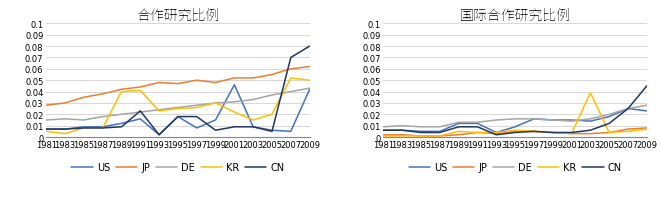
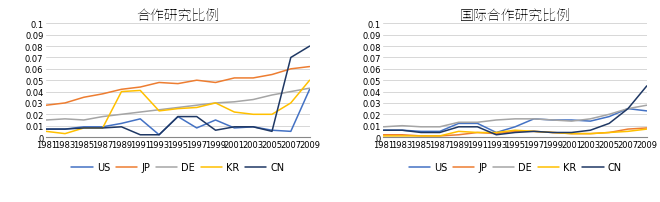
合作研究比例/CN/1991: 0.023 -> 0.002
合作研究比例/US/2001: 0.046 -> 0.008
合作研究比例/KR/2003: 0.015 -> 0.020
合作研究比例/KR/2007: 0.052 -> 0.030
国际合作研究比例/KR/2003: 0.039 -> 0.003
